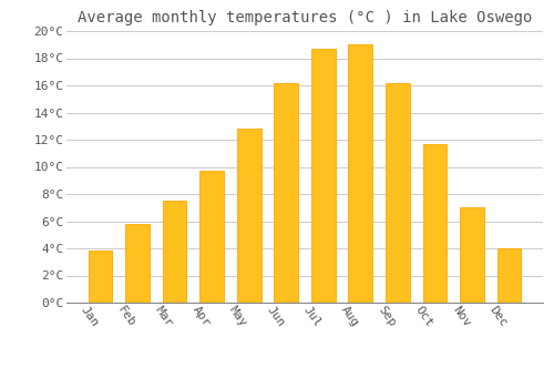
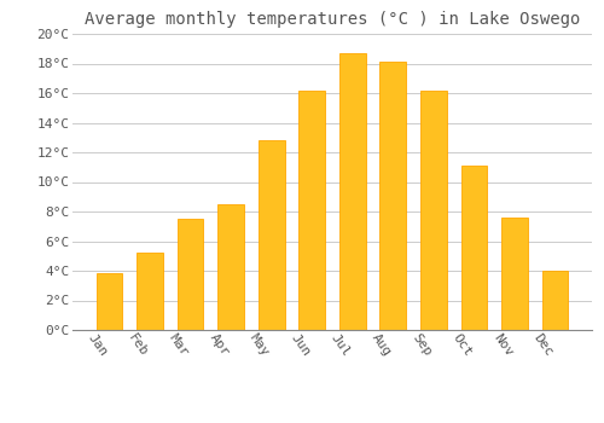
Feb: 5.8°C -> 5.2°C
Apr: 9.7°C -> 8.5°C
Aug: 19.0°C -> 18.1°C
Oct: 11.7°C -> 11.1°C
Nov: 7.0°C -> 7.6°C
